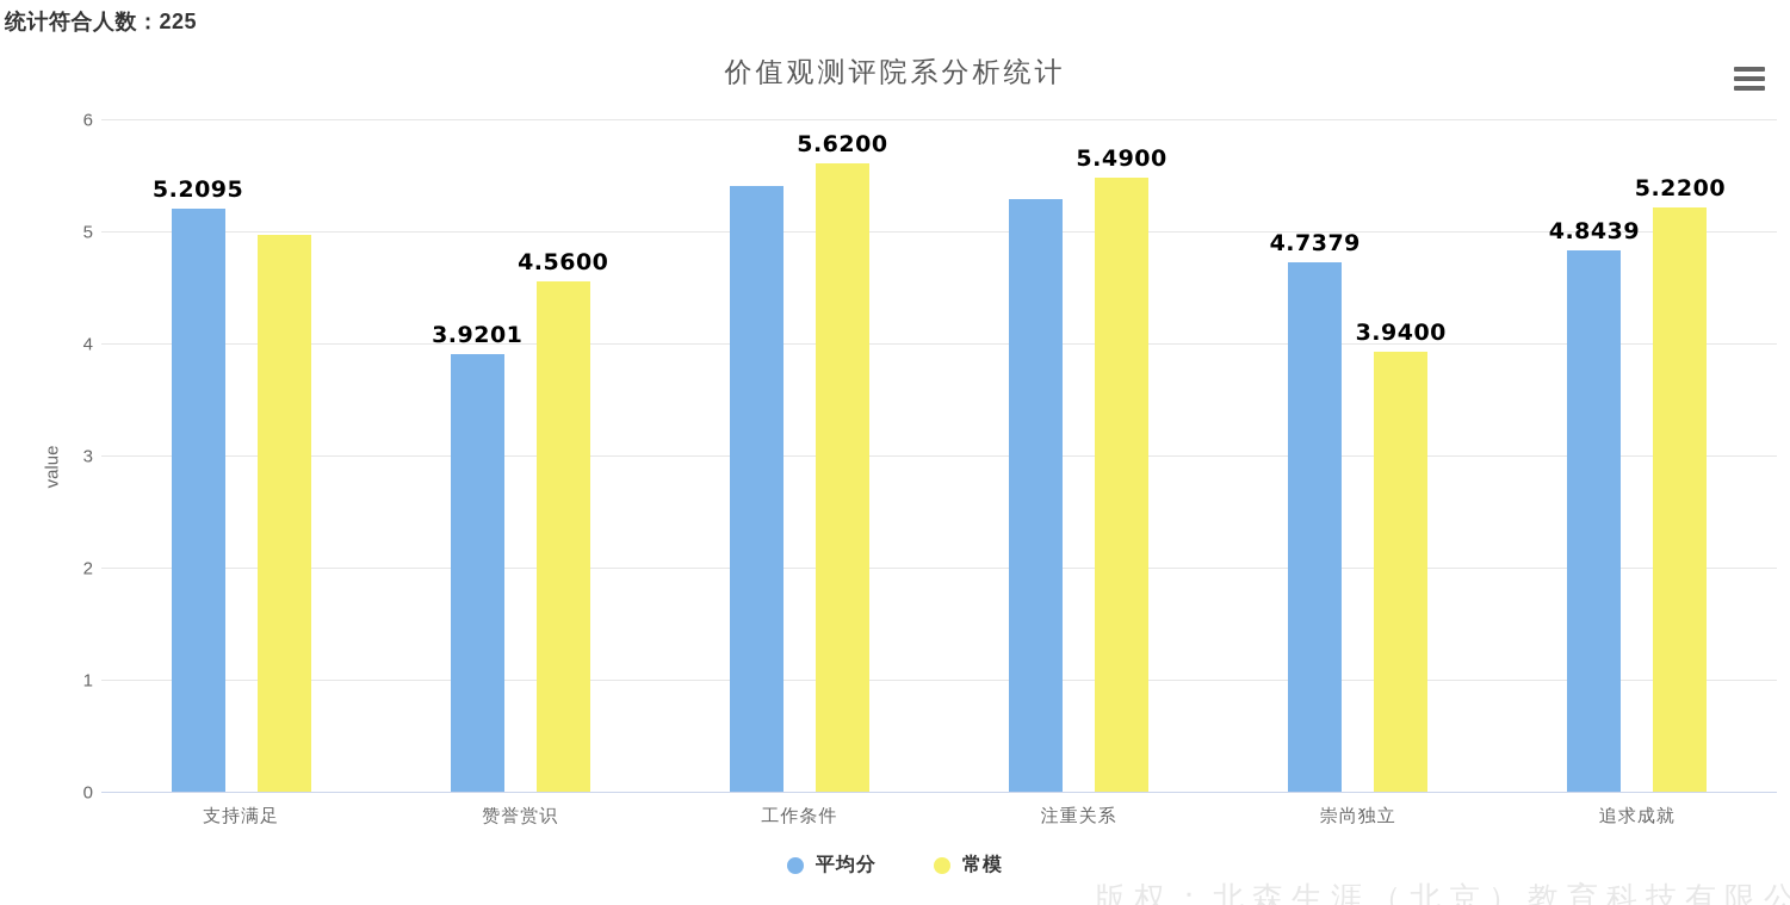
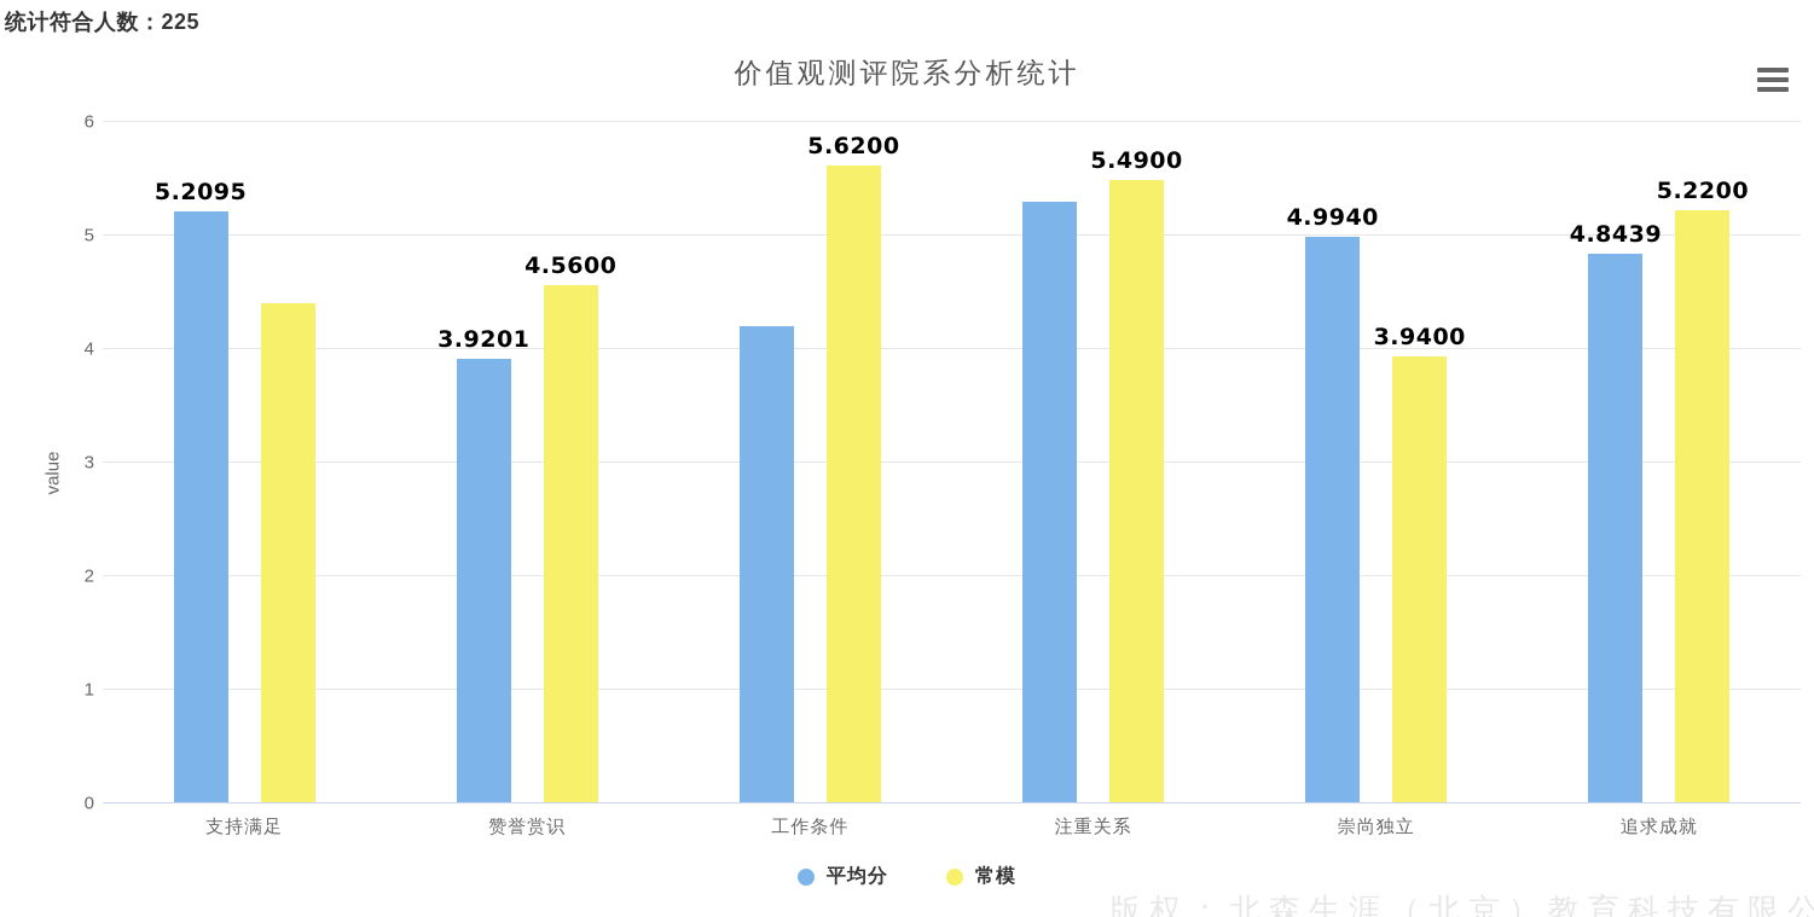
常模/支持满足: 5.0 -> 4.4
平均分/工作条件: 5.4 -> 4.2
平均分/崇尚独立: 4.7379 -> 4.9940
